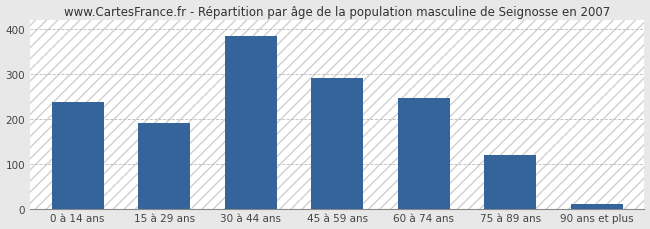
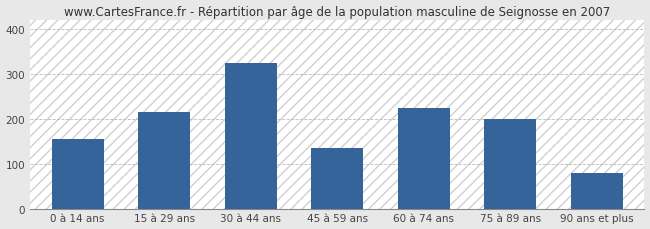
0 à 14 ans: 238 -> 155
15 à 29 ans: 190 -> 215
30 à 44 ans: 385 -> 325
45 à 59 ans: 290 -> 135
60 à 74 ans: 246 -> 225
75 à 89 ans: 120 -> 200
90 ans et plus: 11 -> 80
